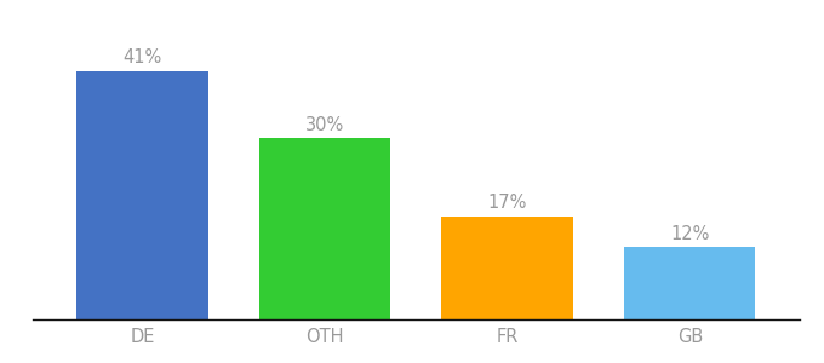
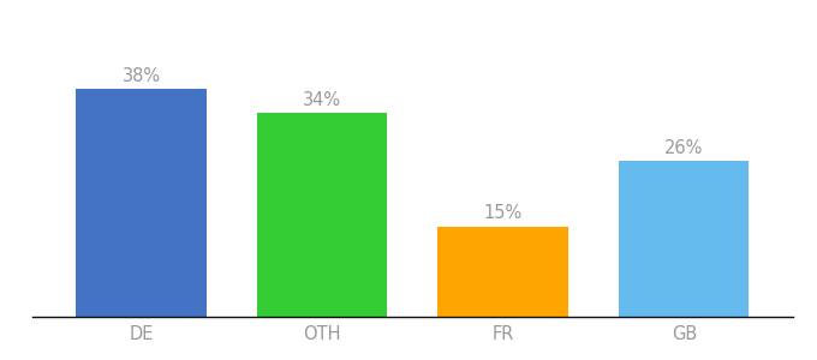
DE: 41% -> 38%
OTH: 30% -> 34%
FR: 17% -> 15%
GB: 12% -> 26%
